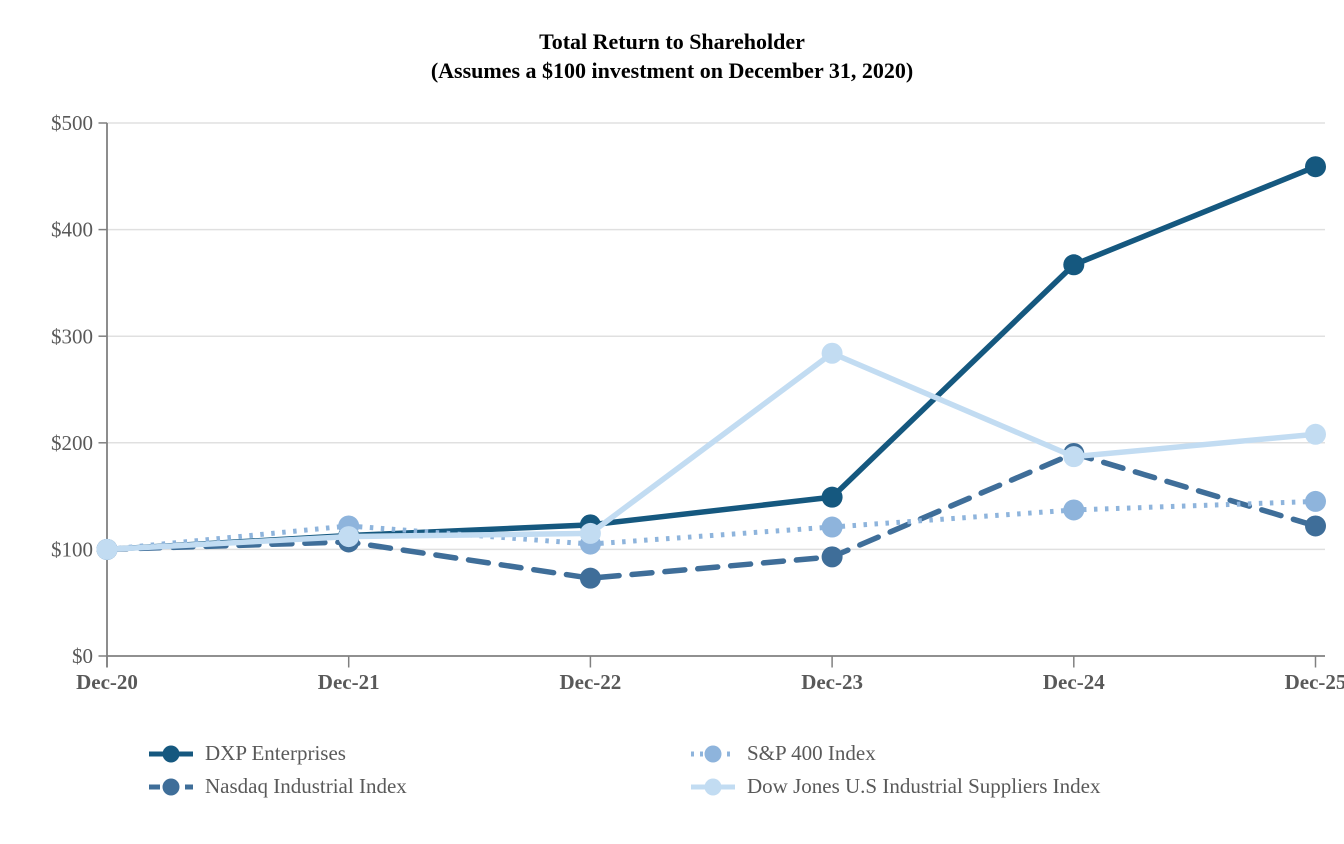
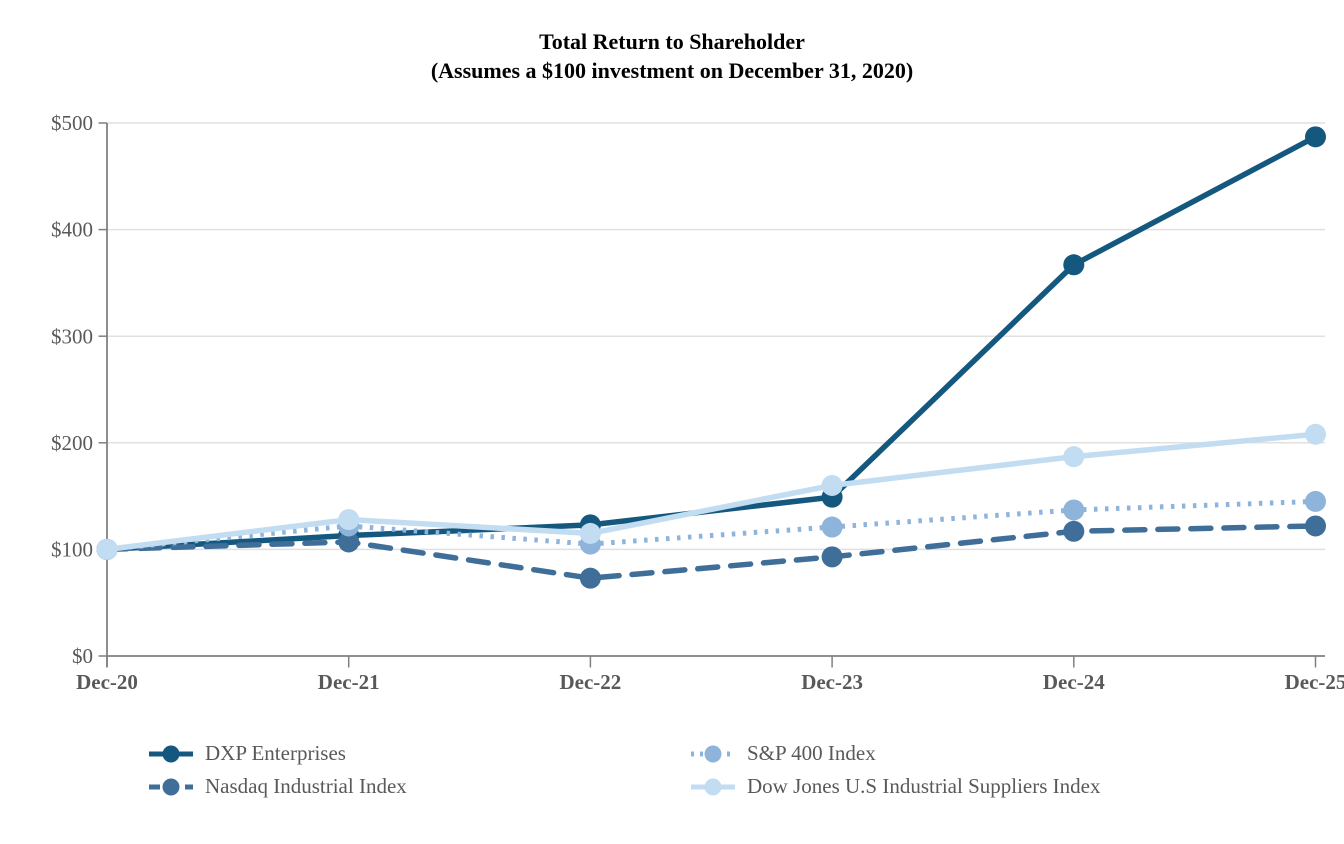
Dow Jones U.S Industrial Suppliers Index/Dec-21: $112 -> $128
Dow Jones U.S Industrial Suppliers Index/Dec-23: $284 -> $160
Nasdaq Industrial Index/Dec-24: $190 -> $117
DXP Enterprises/Dec-25: $459 -> $487
